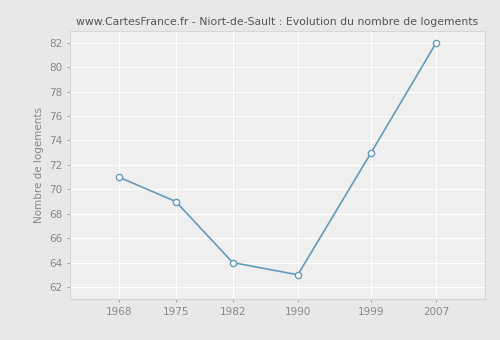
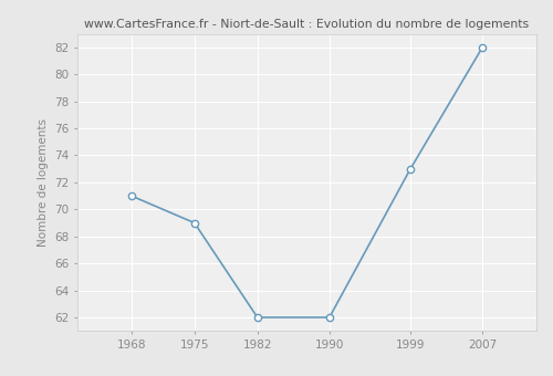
1982: 64 -> 62
1990: 63 -> 62
